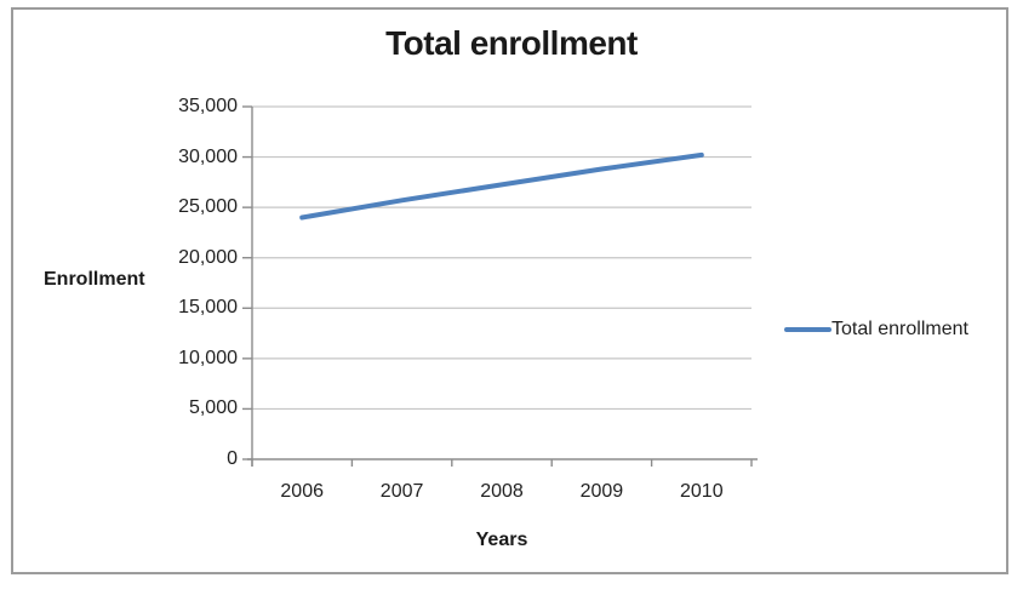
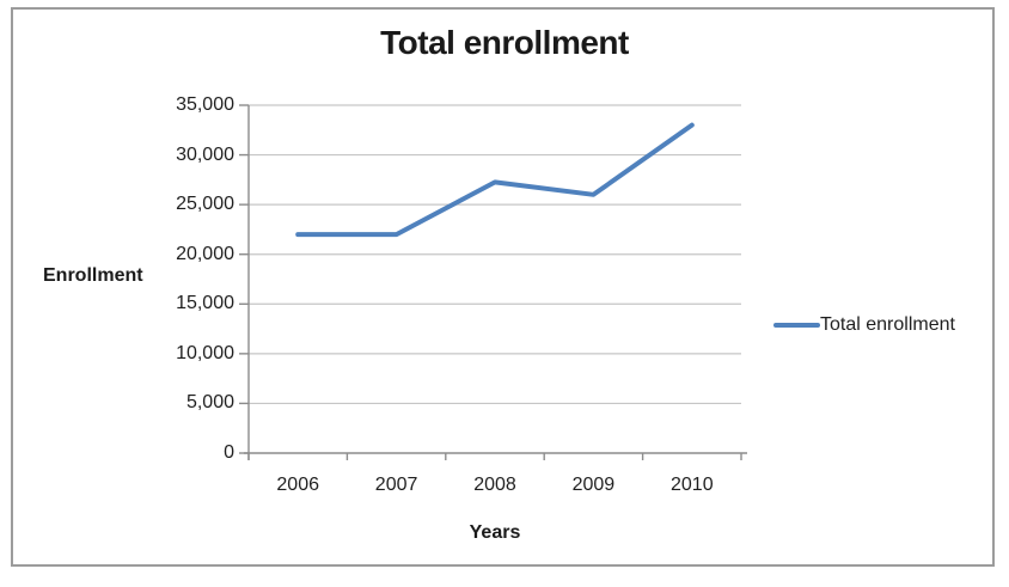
2006: 24000 -> 22000
2007: 26000 -> 22000
2009: 29000 -> 26000
2010: 30000 -> 33000
